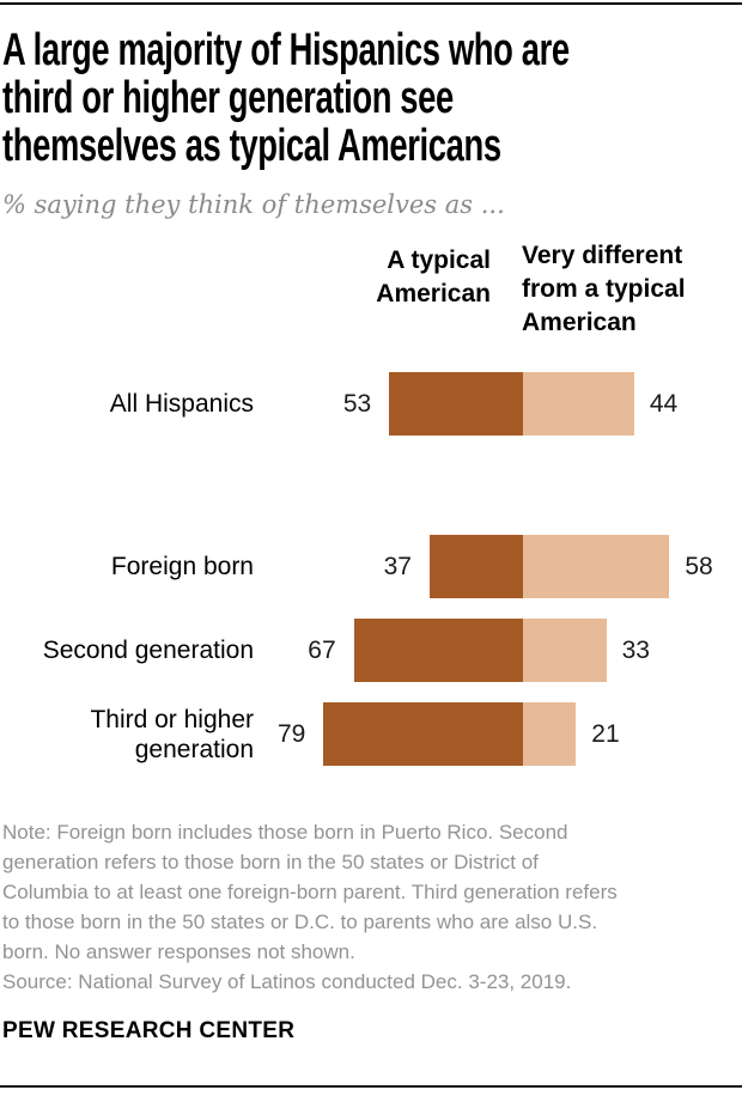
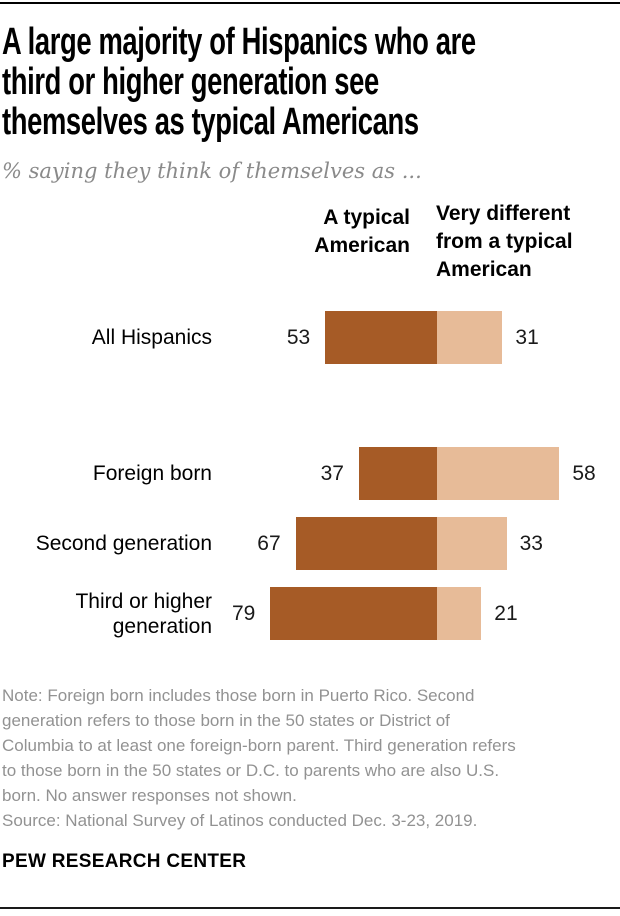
Very different from a typical American/All Hispanics: 44 -> 31
